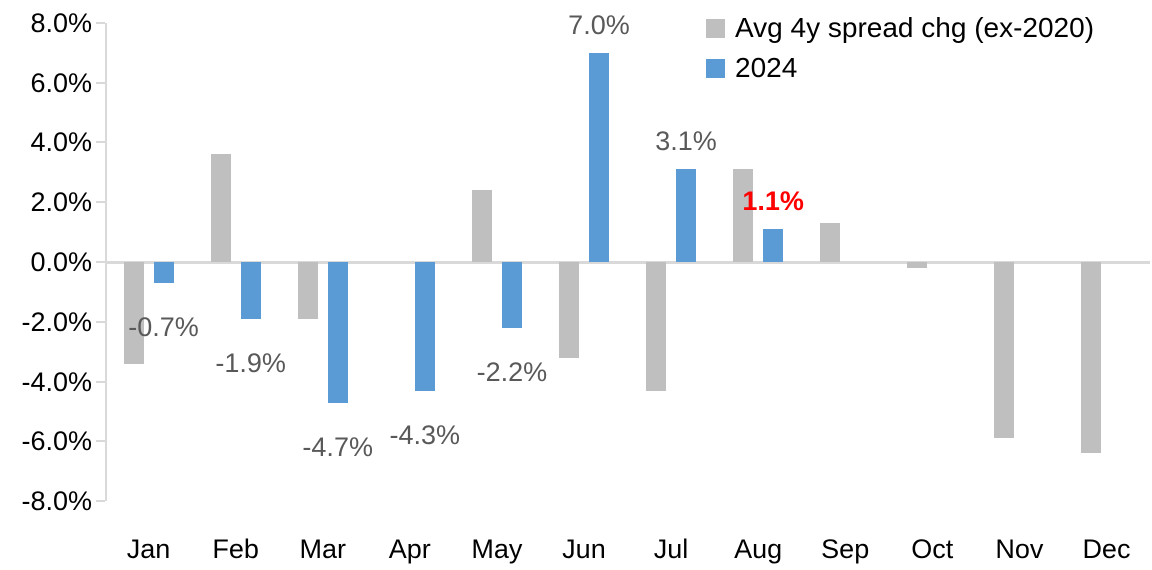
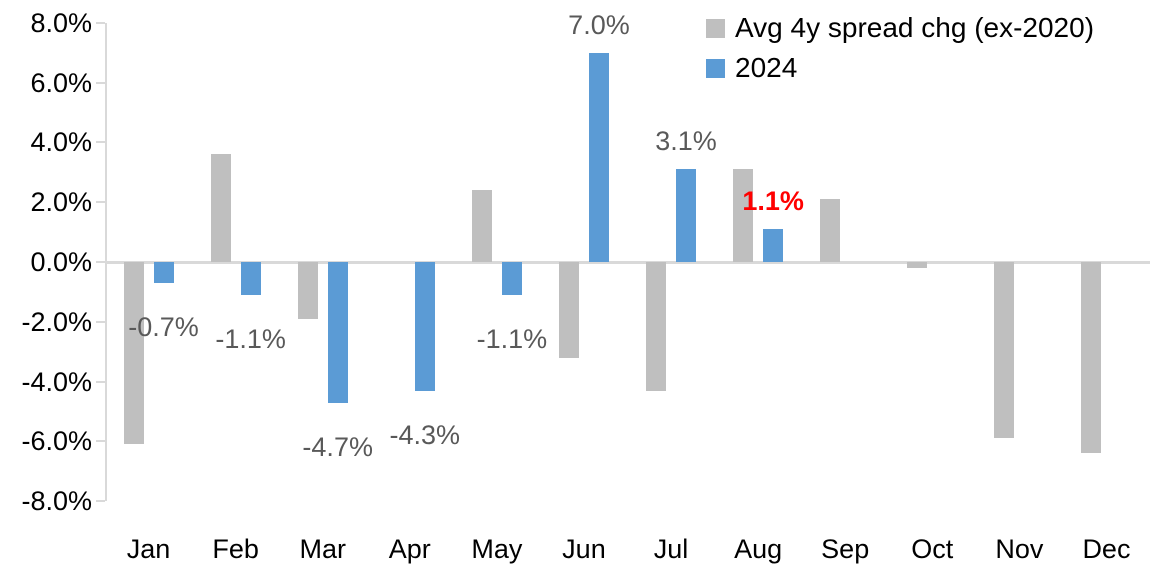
Avg 4y spread chg (ex-2020)/Jan: -3.4% -> -6.1%
2024/Feb: -1.9% -> -1.1%
2024/May: -2.2% -> -1.1%
Avg 4y spread chg (ex-2020)/Sep: 1.3% -> 2.1%
